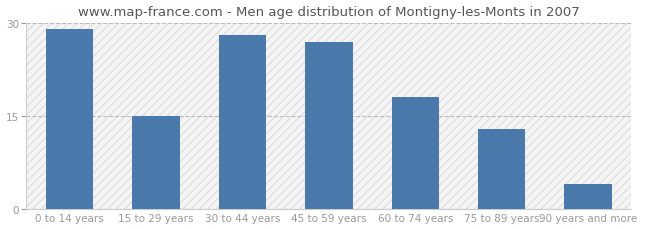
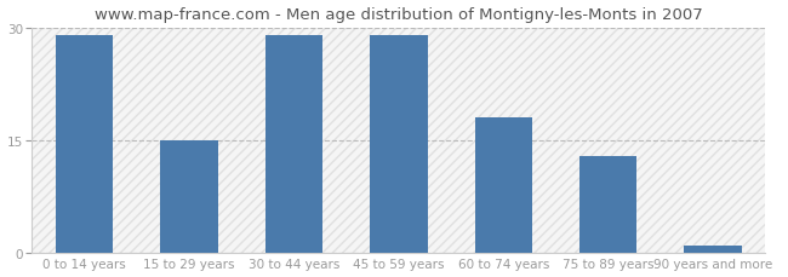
30 to 44 years: 28 -> 29
45 to 59 years: 27 -> 29
90 years and more: 4 -> 1
